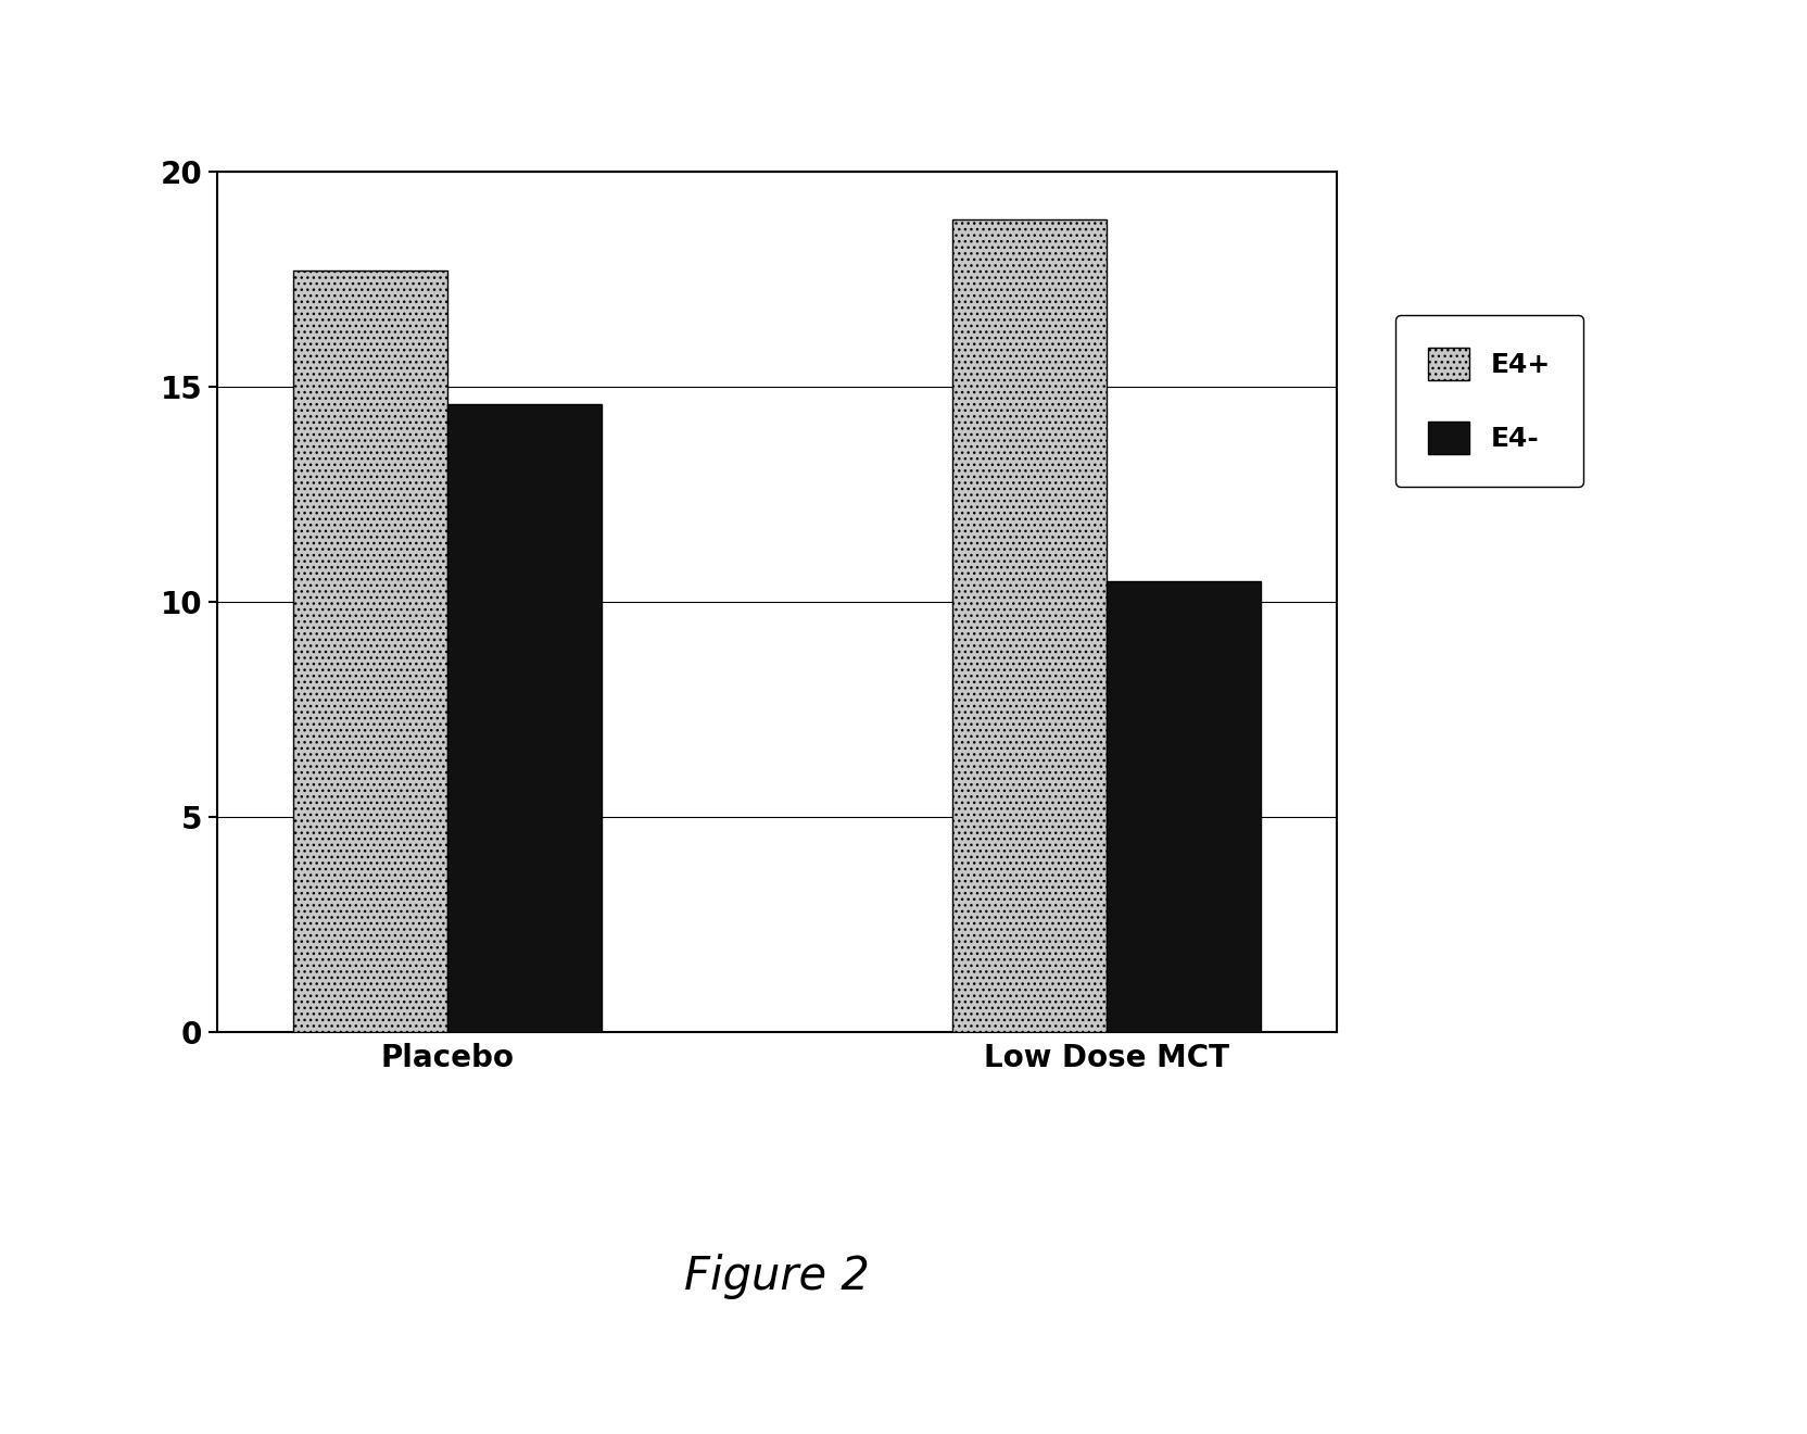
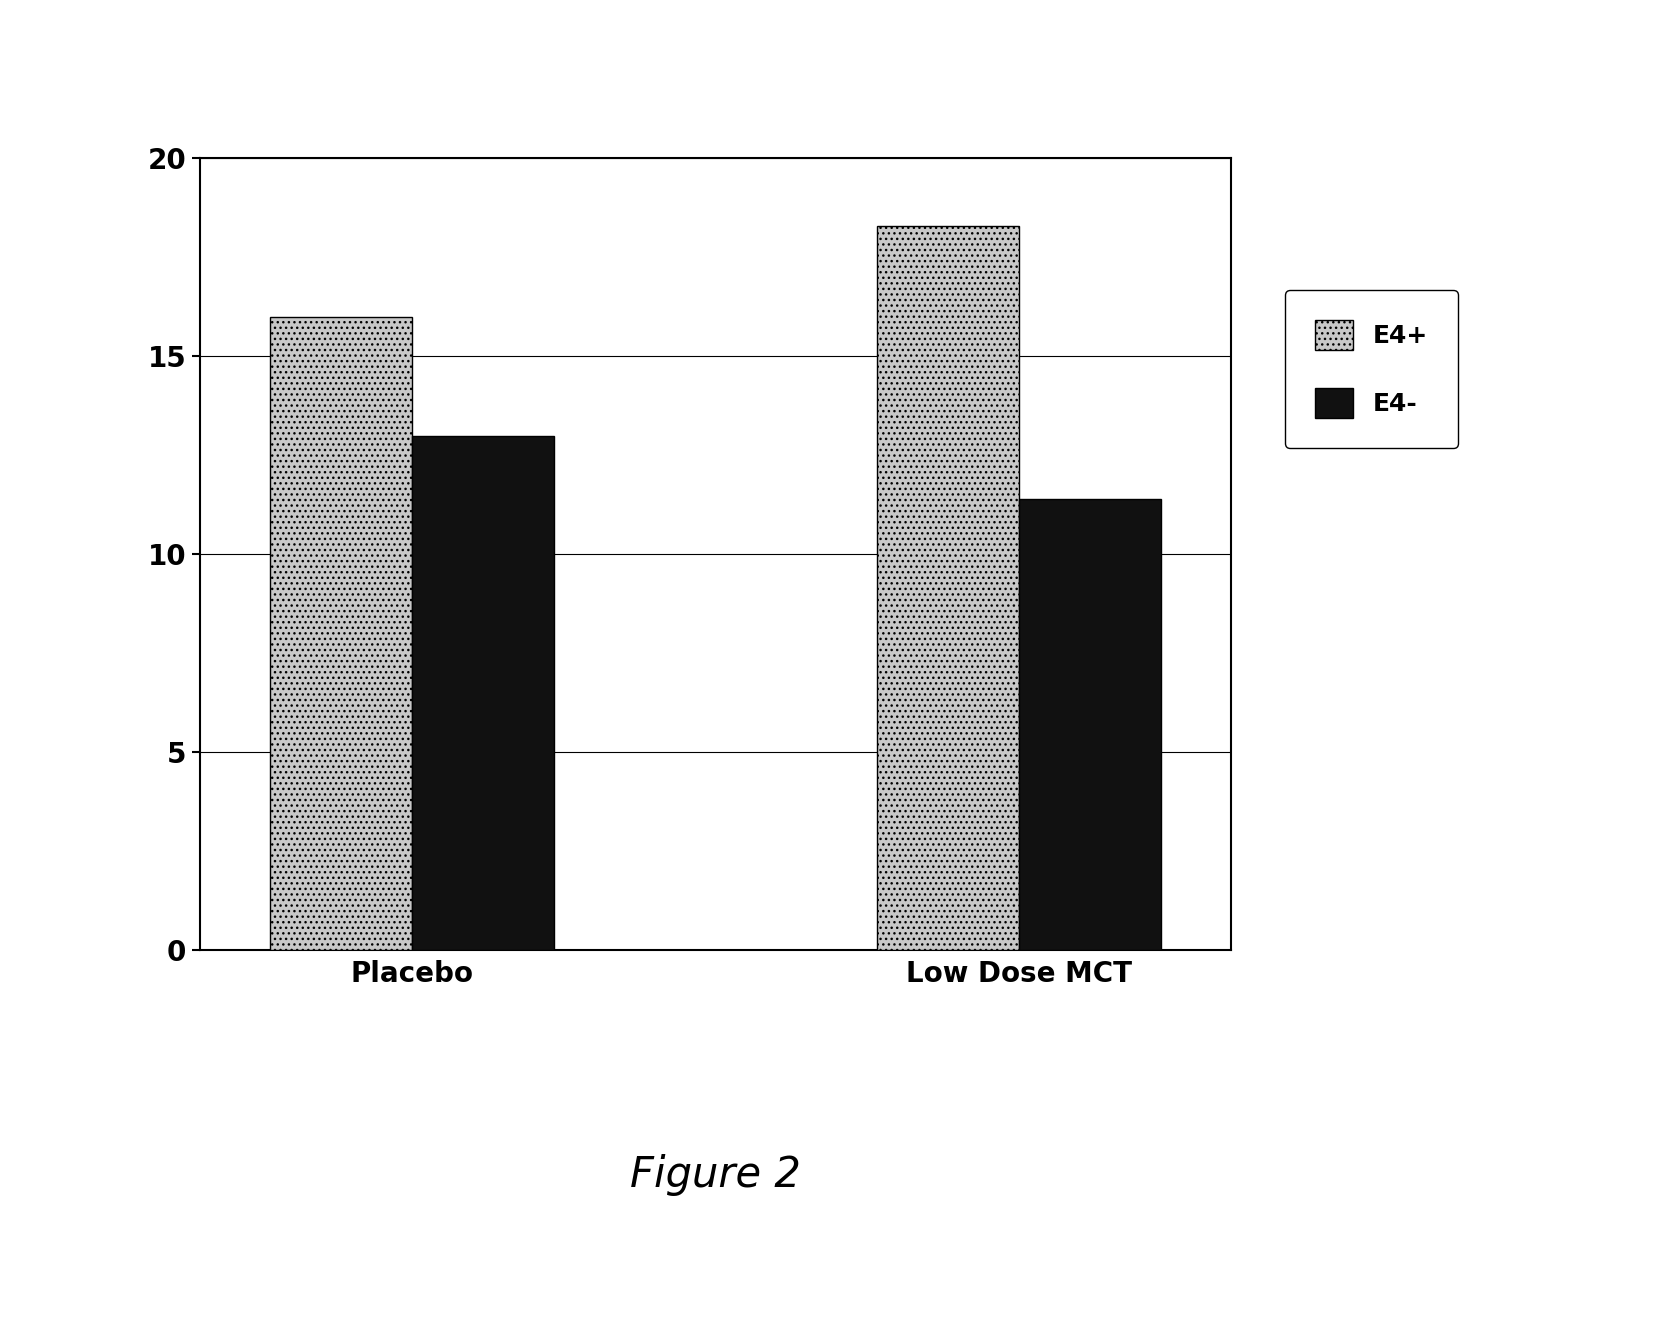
E4+/Placebo: 17.7 -> 16.0
E4-/Placebo: 14.6 -> 13.0
E4+/Low Dose MCT: 18.9 -> 18.3
E4-/Low Dose MCT: 10.5 -> 11.4
